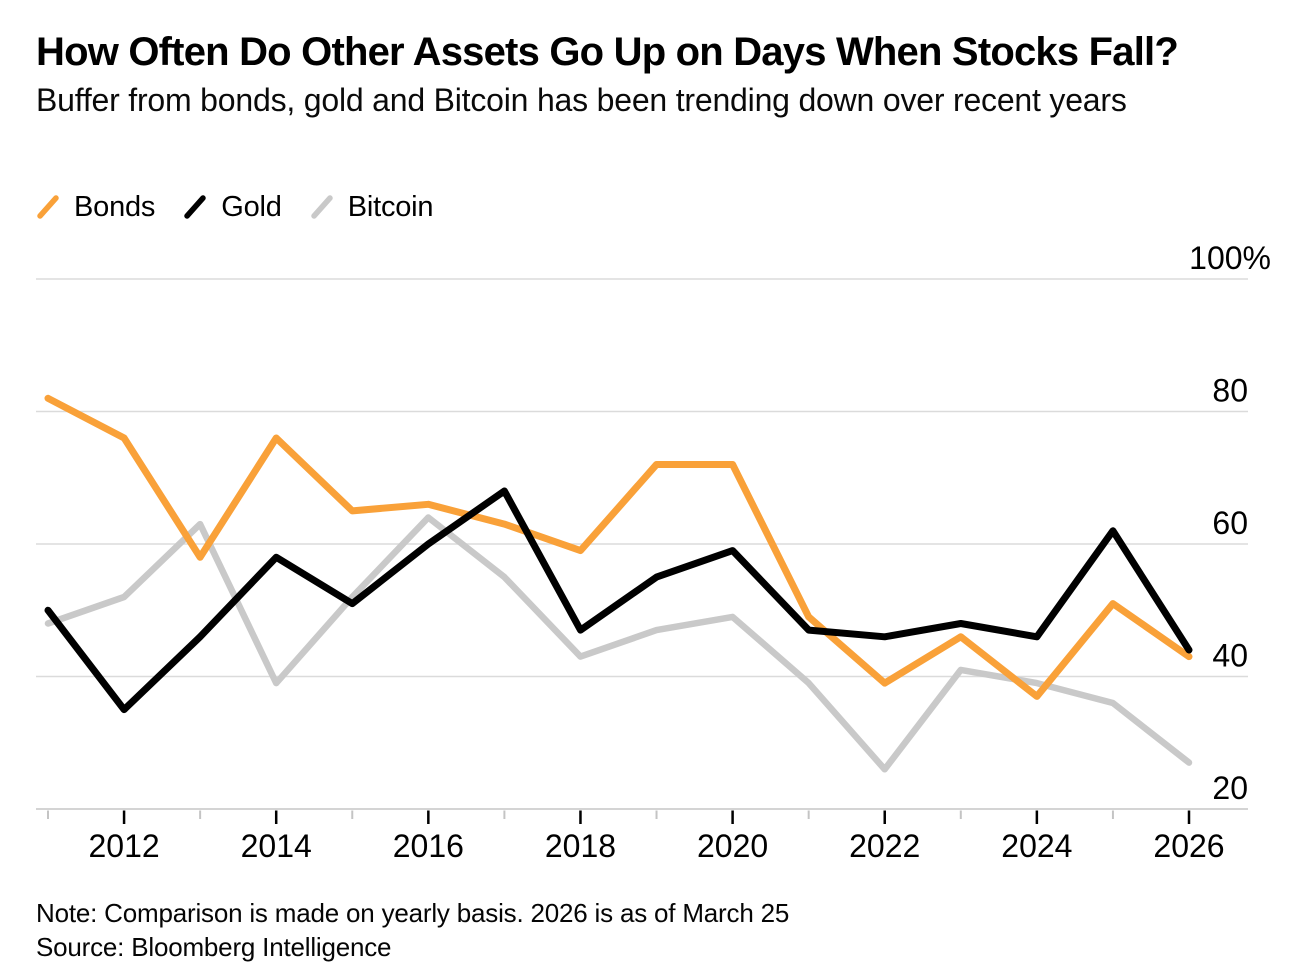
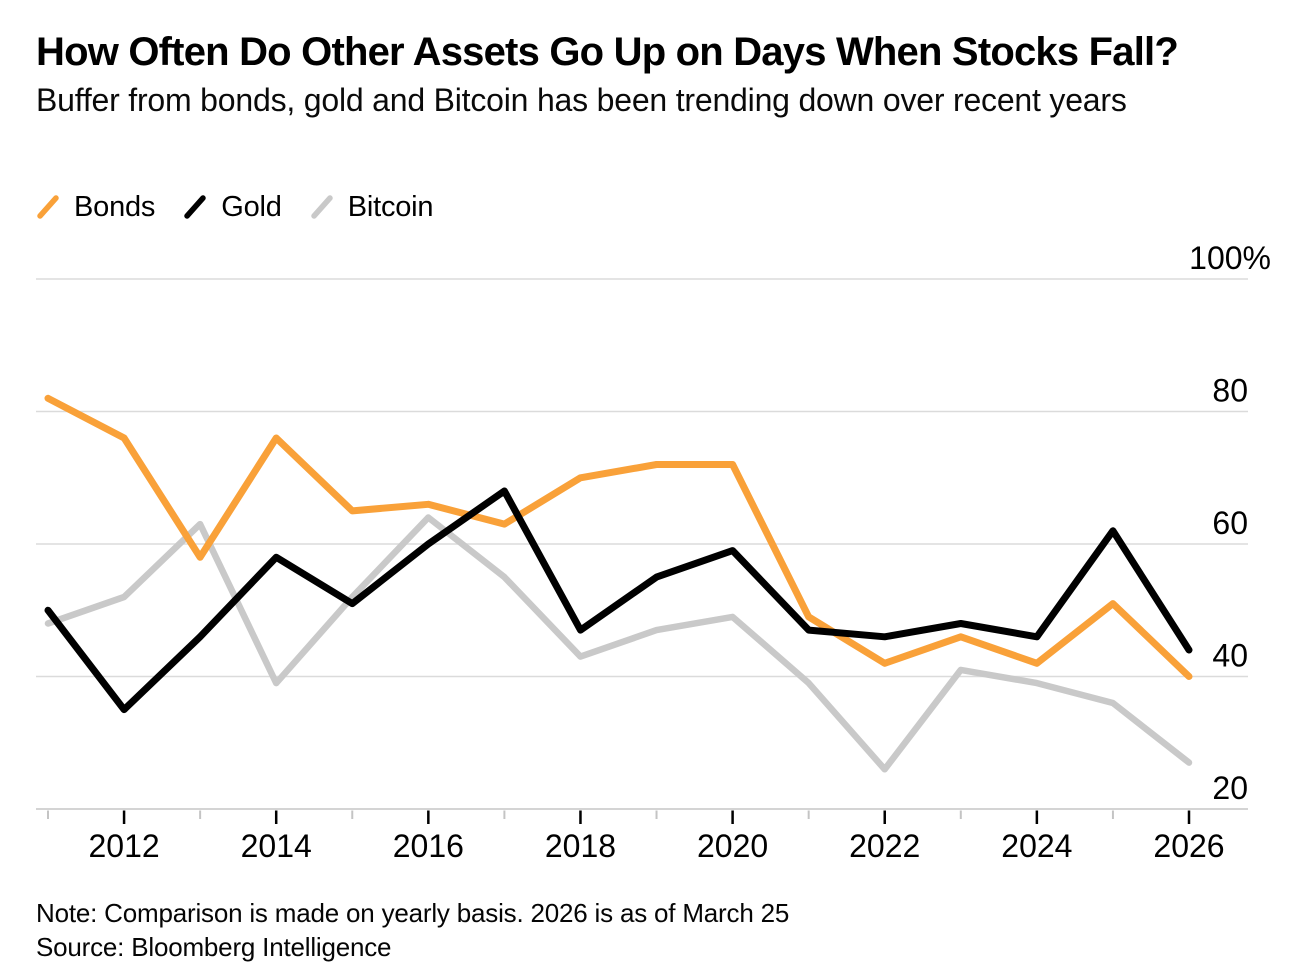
Bonds/2018: 59 -> 70
Bonds/2022: 39 -> 42
Bonds/2024: 37 -> 42
Bonds/2026: 43 -> 40
